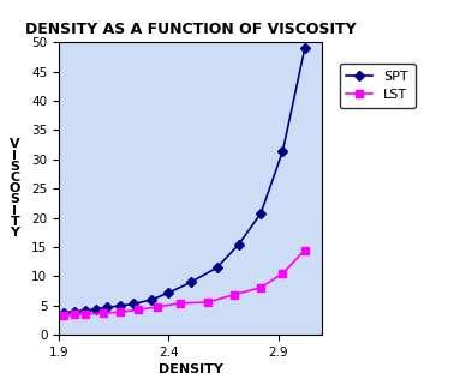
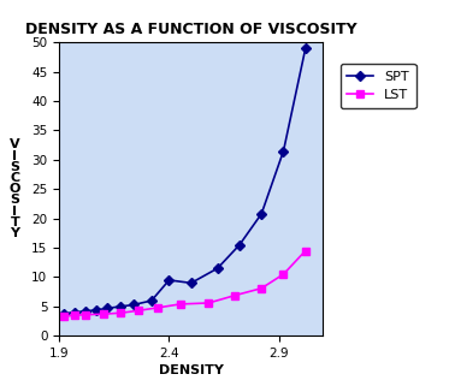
SPT/2.4: 7.2 -> 9.5
